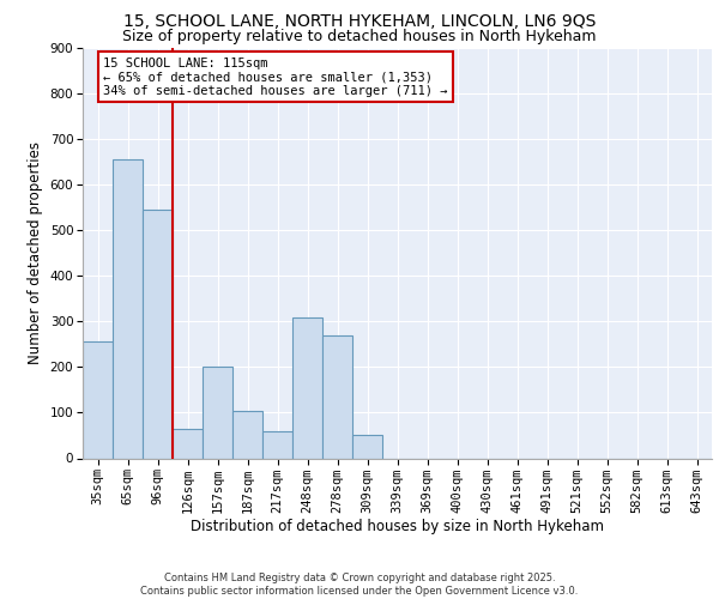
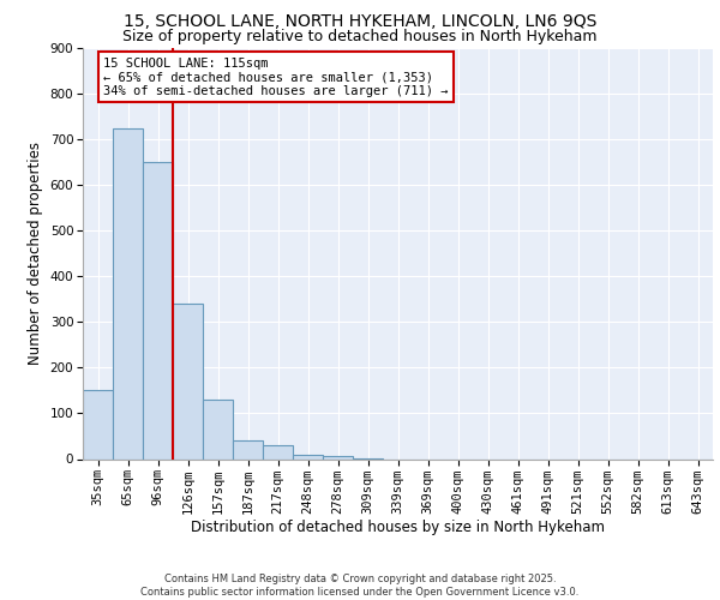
35sqm: 255 -> 150
65sqm: 655 -> 725
96sqm: 545 -> 650
126sqm: 65 -> 340
157sqm: 200 -> 130
187sqm: 105 -> 40
217sqm: 60 -> 30
248sqm: 310 -> 10
278sqm: 270 -> 7
309sqm: 50 -> 2
